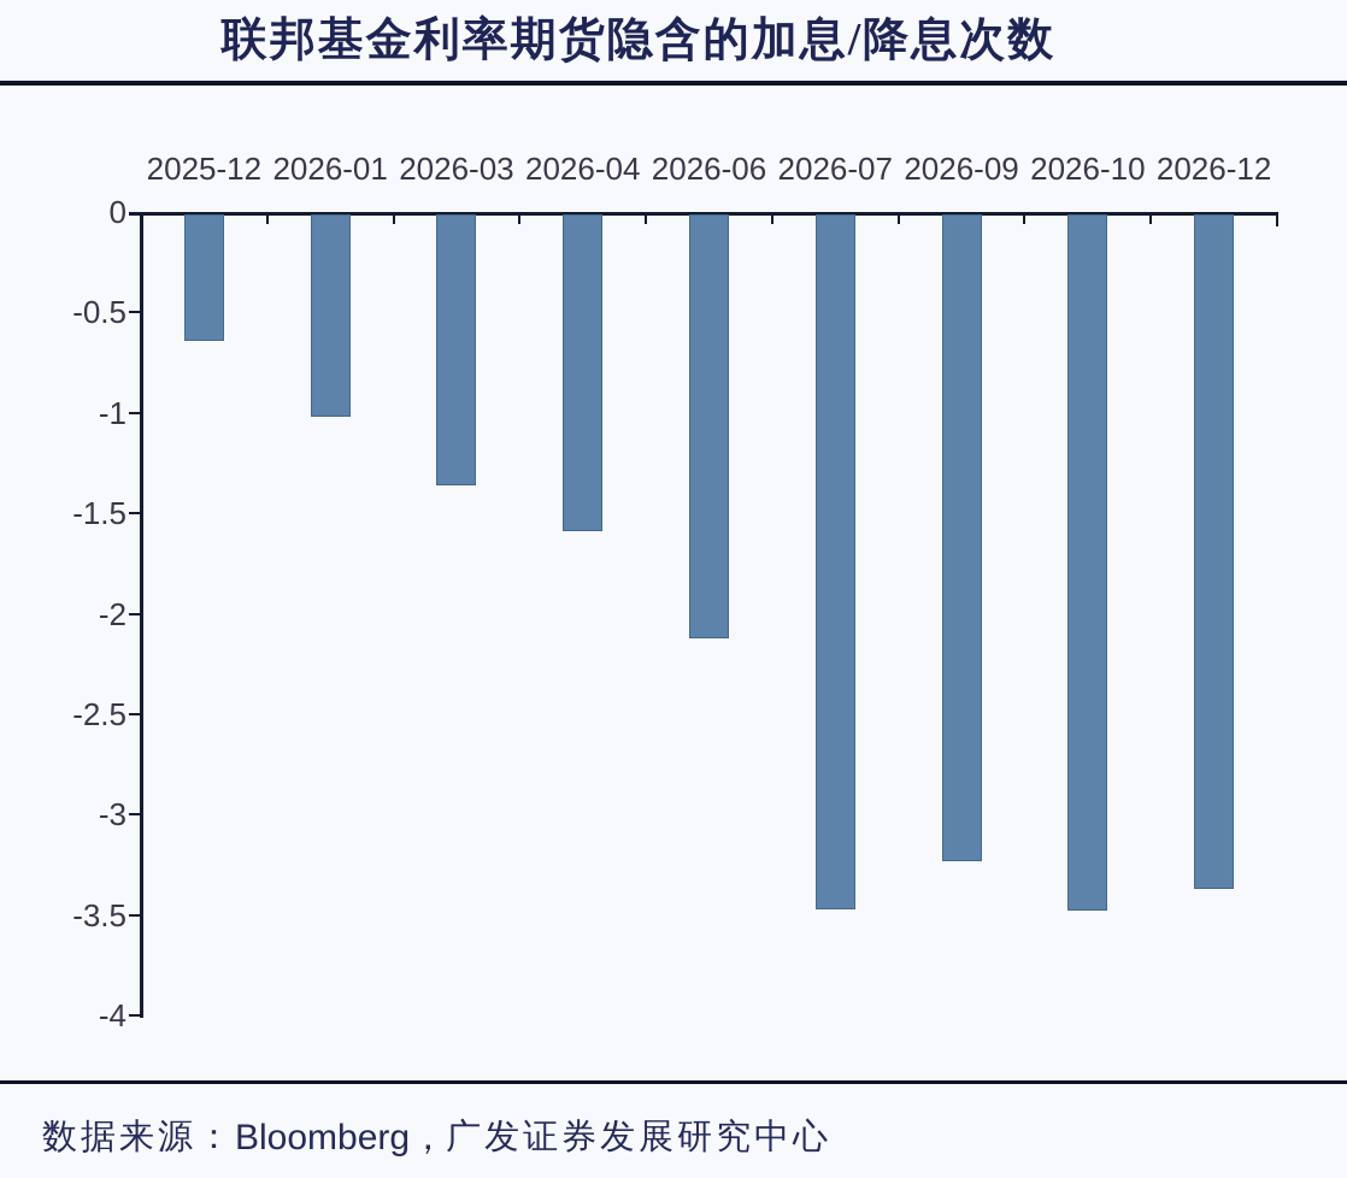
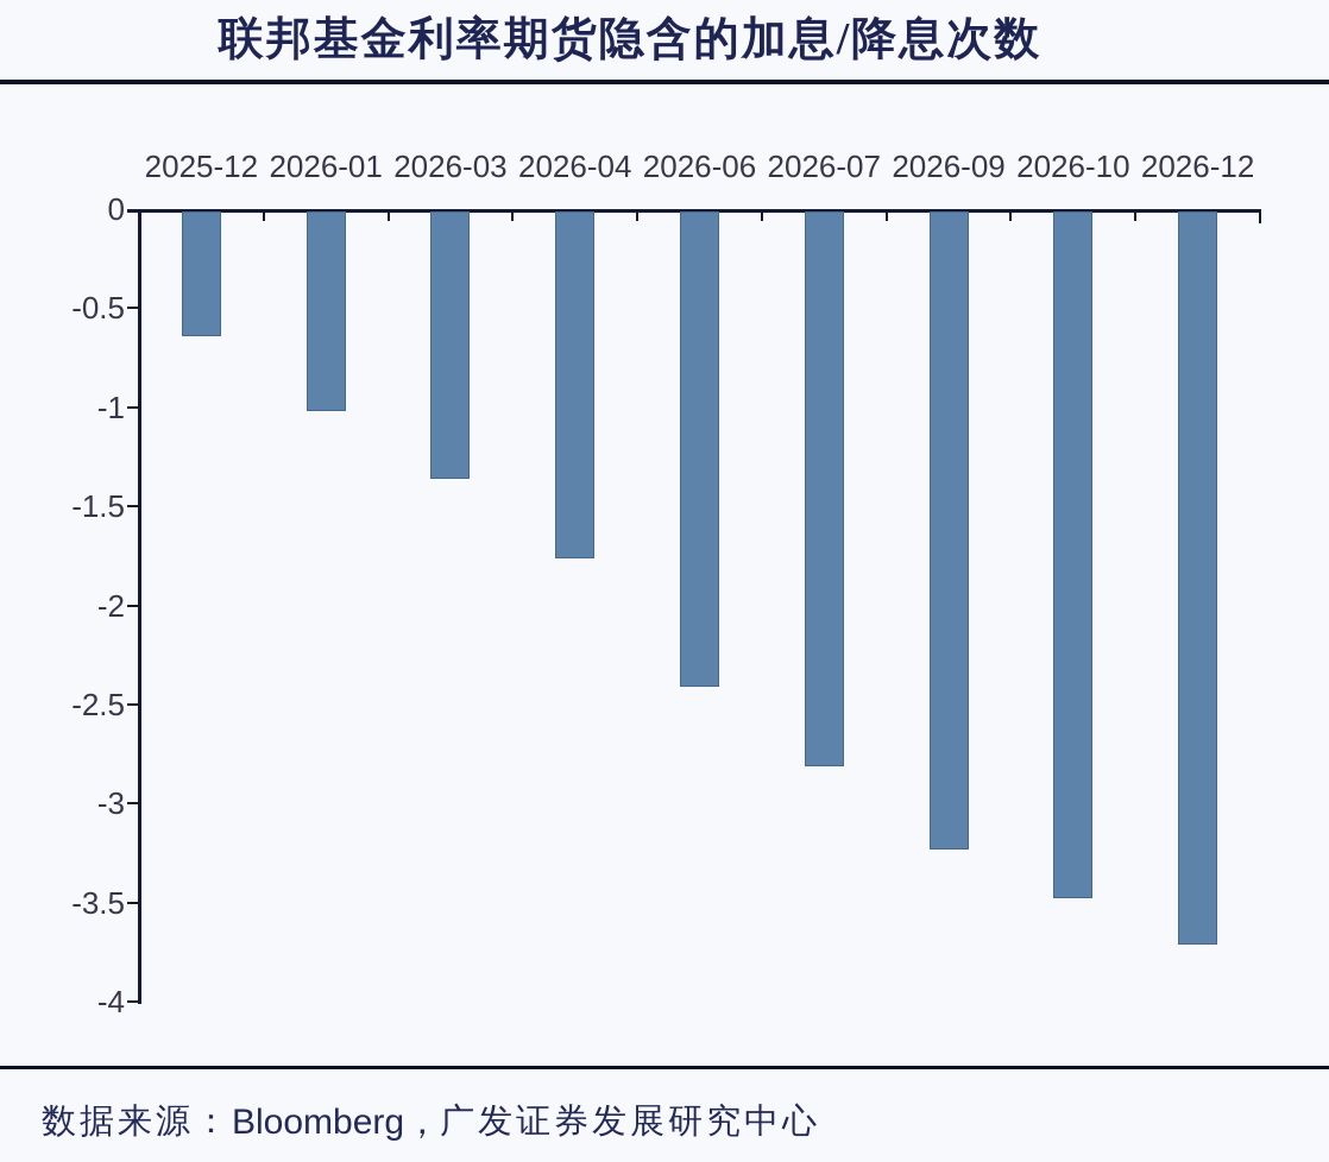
2026-04: -1.59 -> -1.76
2026-06: -2.12 -> -2.41
2026-07: -3.47 -> -2.81
2026-12: -3.37 -> -3.71
